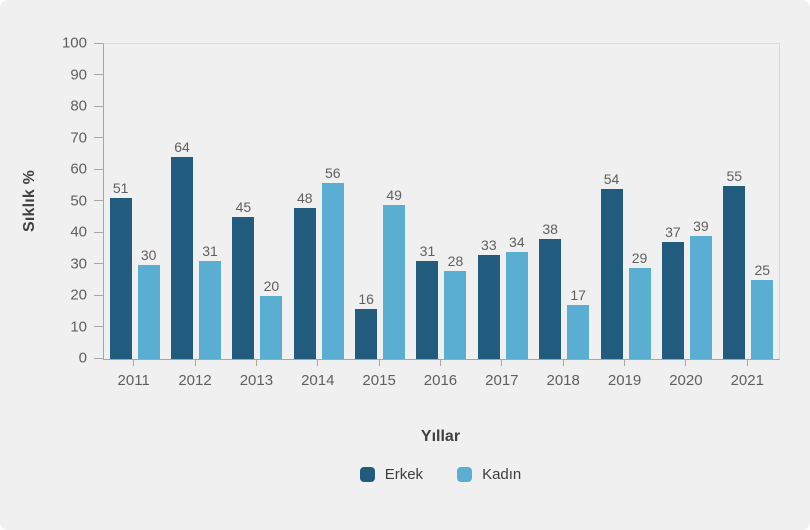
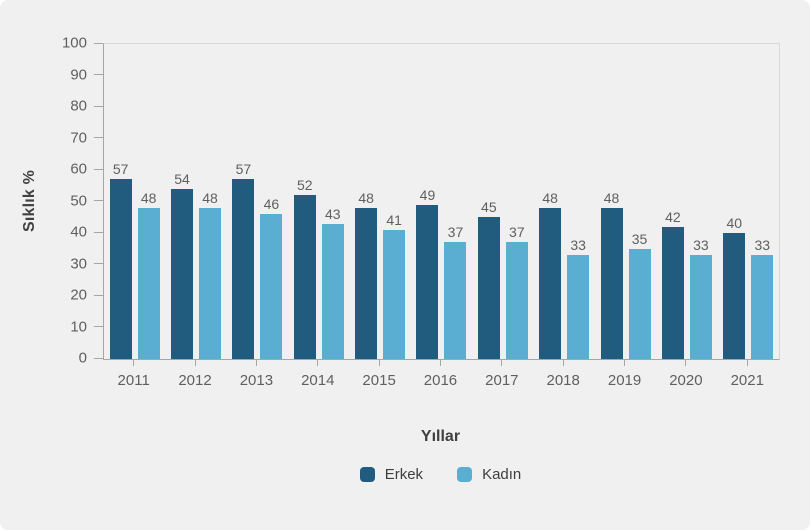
Erkek/2011: 51 -> 57
Kadın/2011: 30 -> 48
Erkek/2012: 64 -> 54
Kadın/2012: 31 -> 48
Erkek/2013: 45 -> 57
Kadın/2013: 20 -> 46
Erkek/2014: 48 -> 52
Kadın/2014: 56 -> 43
Erkek/2015: 16 -> 48
Kadın/2015: 49 -> 41
Erkek/2016: 31 -> 49
Kadın/2016: 28 -> 37
Erkek/2017: 33 -> 45
Kadın/2017: 34 -> 37
Erkek/2018: 38 -> 48
Kadın/2018: 17 -> 33
Erkek/2019: 54 -> 48
Kadın/2019: 29 -> 35
Erkek/2020: 37 -> 42
Kadın/2020: 39 -> 33
Erkek/2021: 55 -> 40
Kadın/2021: 25 -> 33
